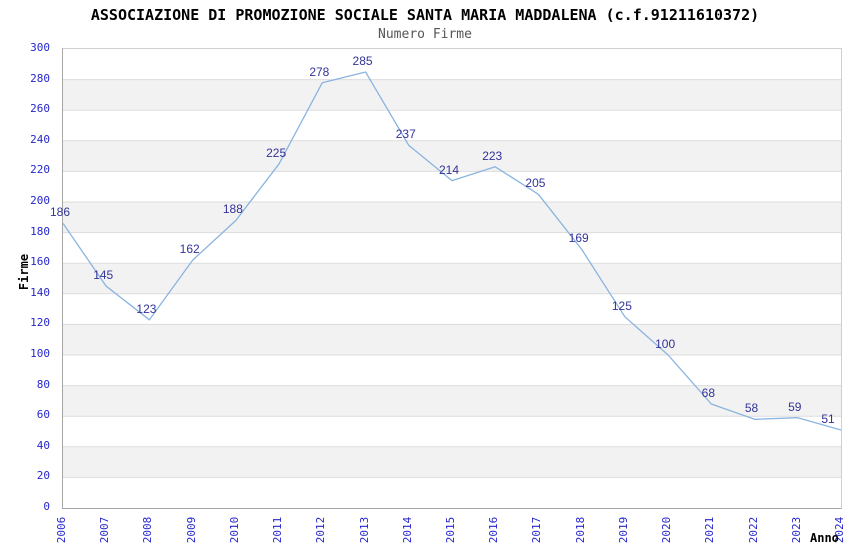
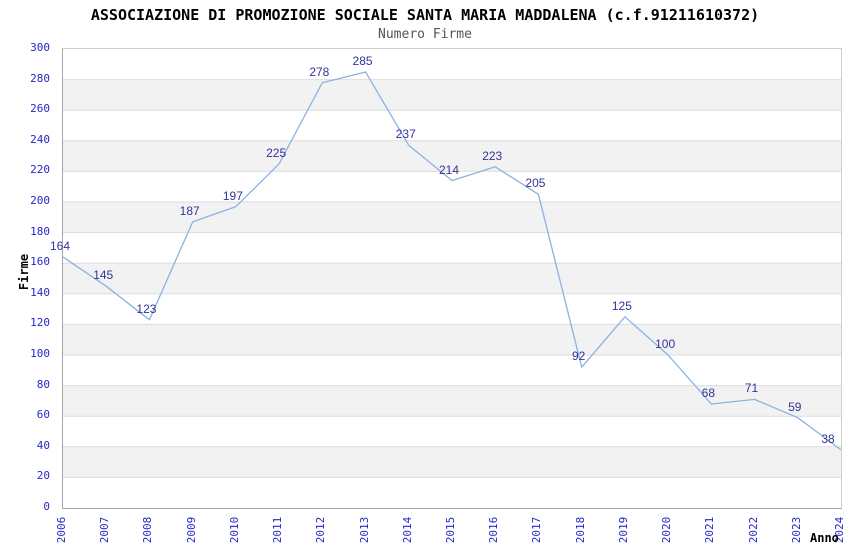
2006: 186 -> 164
2009: 162 -> 187
2010: 188 -> 197
2018: 169 -> 92
2022: 58 -> 71
2024: 51 -> 38
